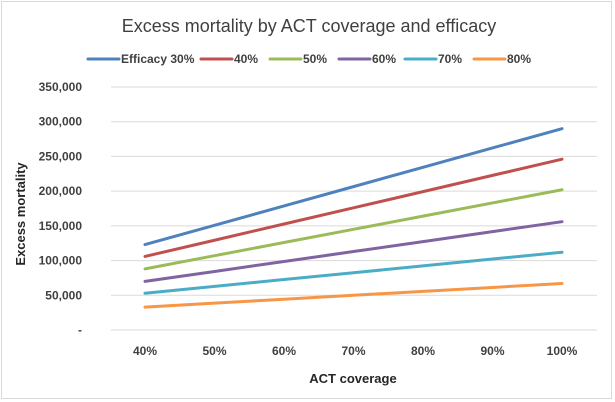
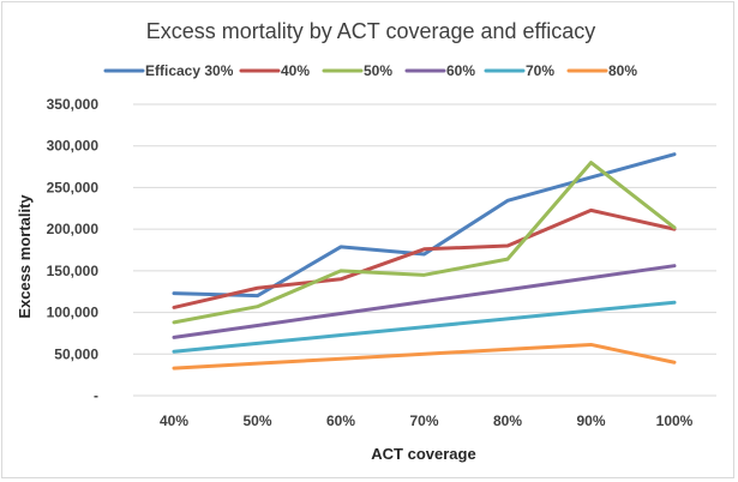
Efficacy 30%/50%: 150000 -> 120000
40%/60%: 150000 -> 140000
50%/60%: 130000 -> 150000
Efficacy 30%/70%: 210000 -> 170000
40%/80%: 200000 -> 180000
50%/90%: 180000 -> 280000
40%/100%: 250000 -> 200000
80%/100%: 70000 -> 40000
